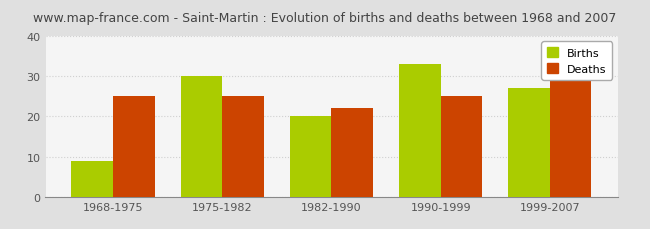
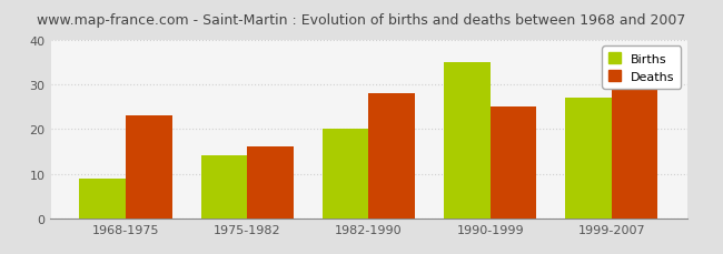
Deaths/1968-1975: 25 -> 23
Births/1975-1982: 30 -> 14
Deaths/1975-1982: 25 -> 16
Deaths/1982-1990: 22 -> 28
Births/1990-1999: 33 -> 35
